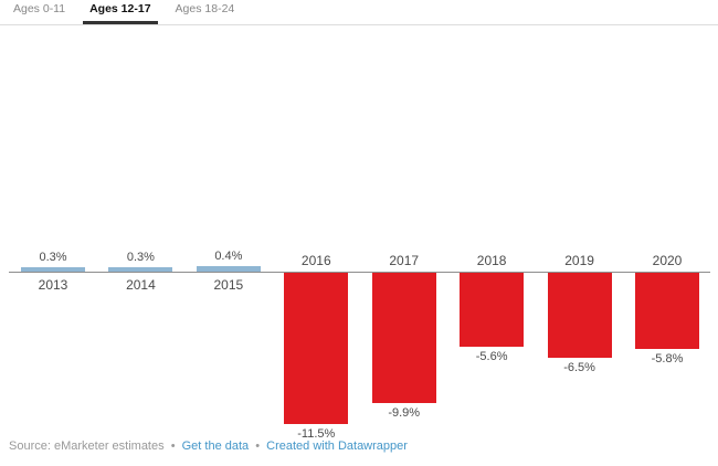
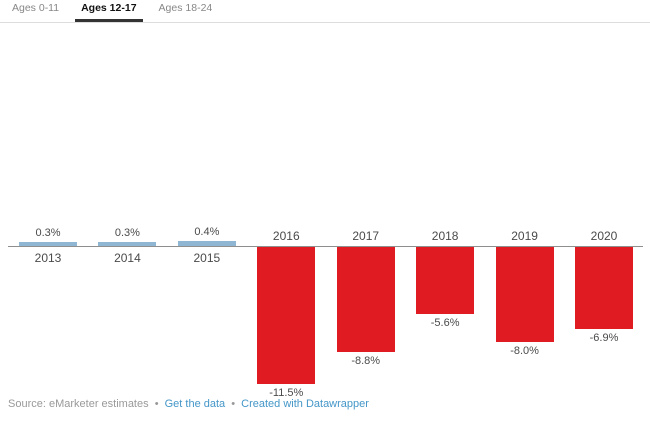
2017: -9.9% -> -8.8%
2019: -6.5% -> -8.0%
2020: -5.8% -> -6.9%
